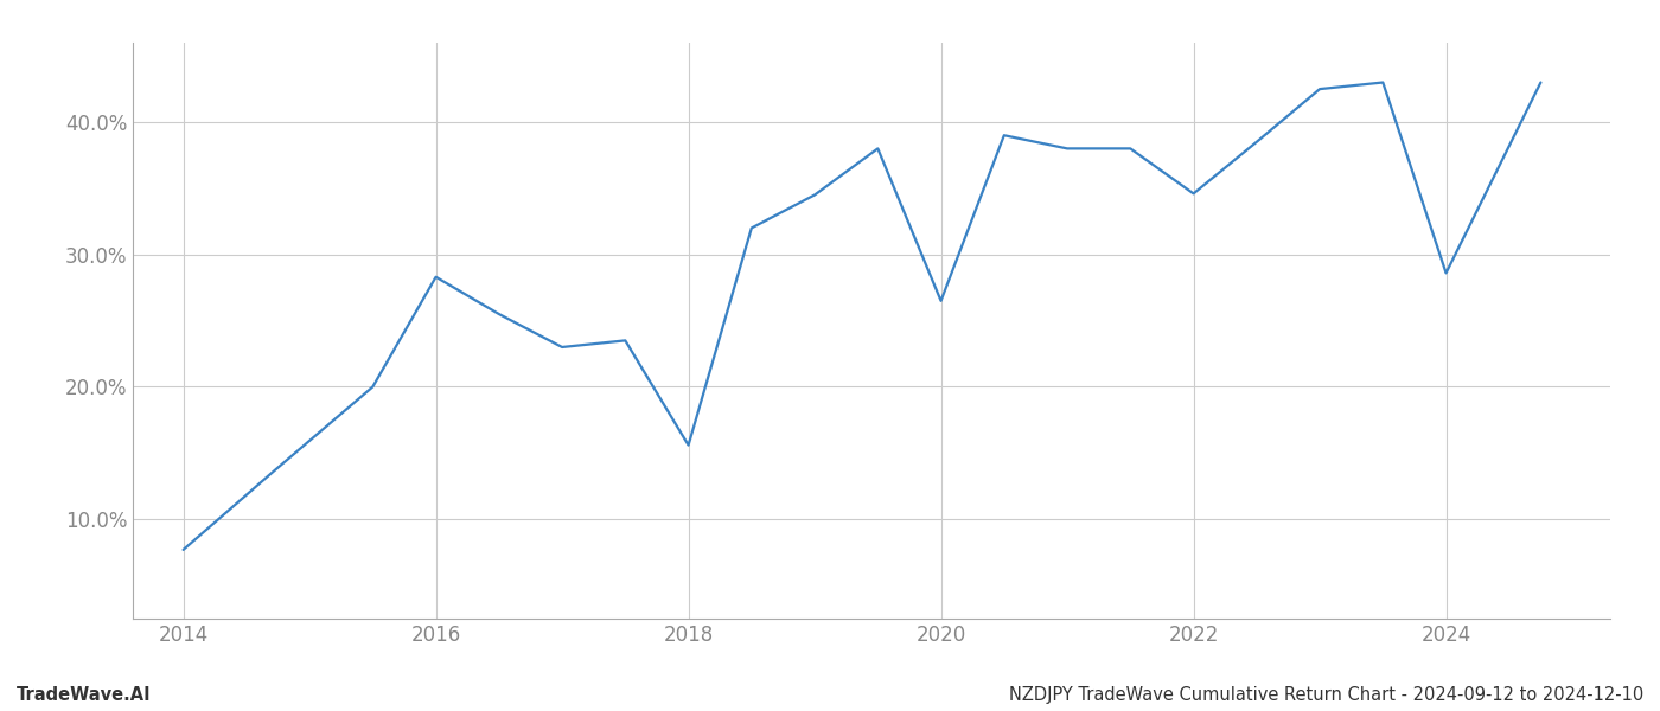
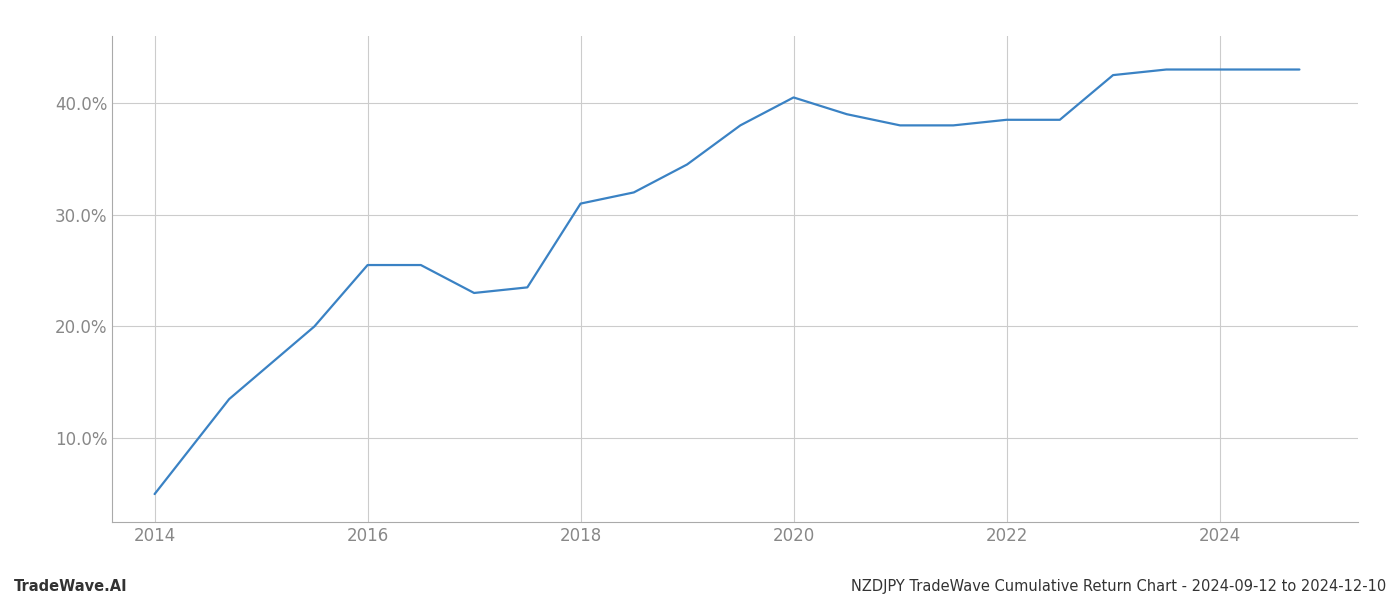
2014: 7.7% -> 5.0%
2016: 28.3% -> 25.5%
2018: 15.6% -> 31.0%
2020: 26.5% -> 40.5%
2022: 34.6% -> 38.5%
2024: 28.6% -> 43.0%
